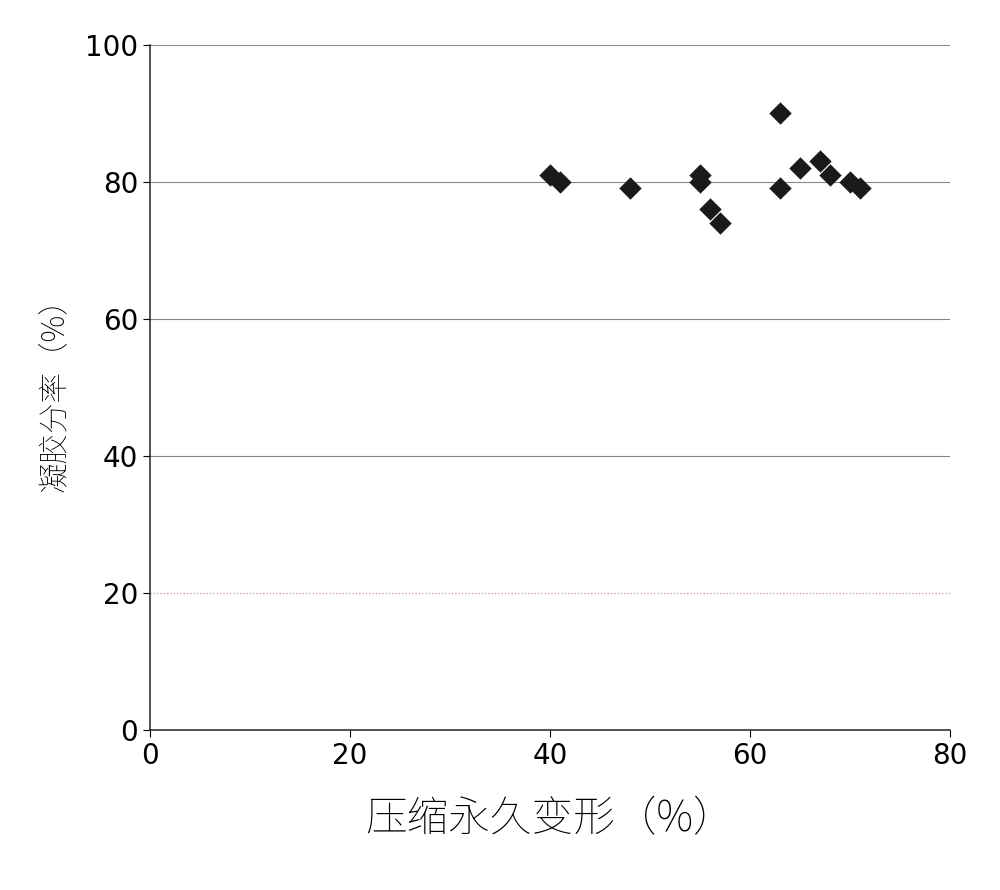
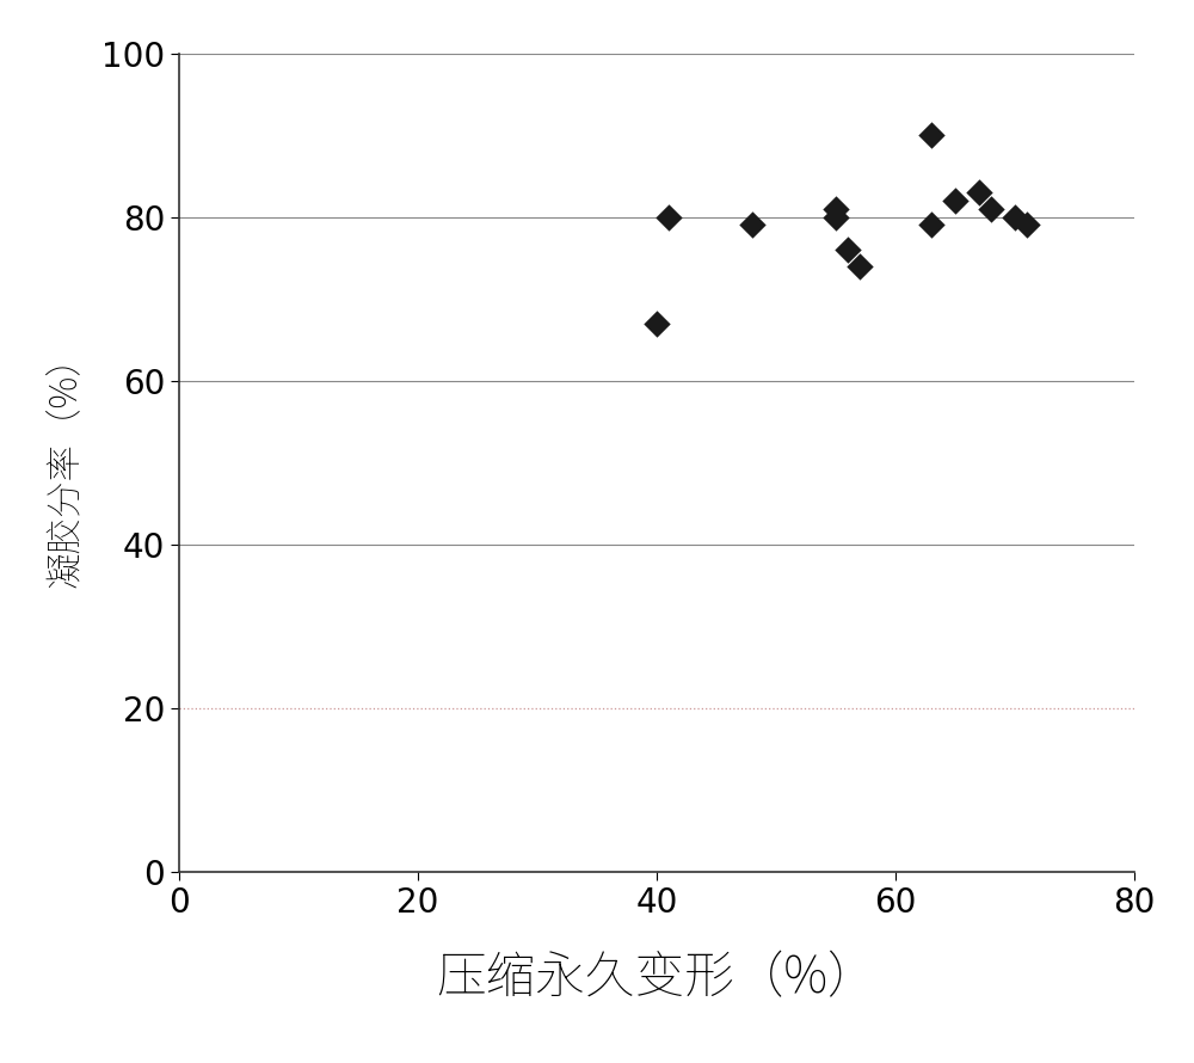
40: 81 -> 67
